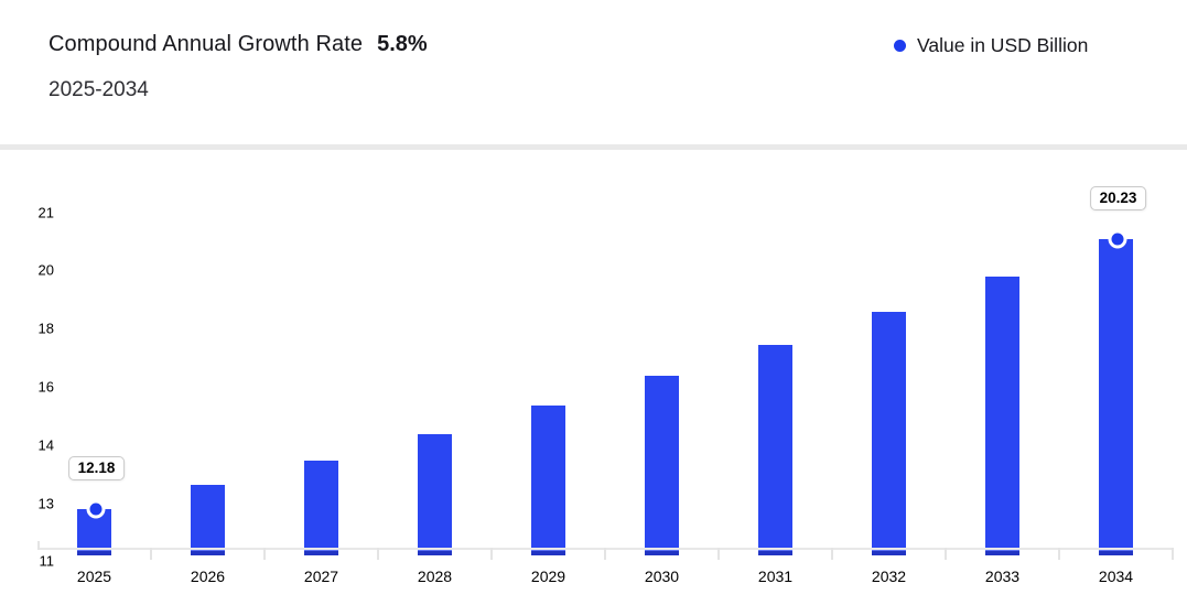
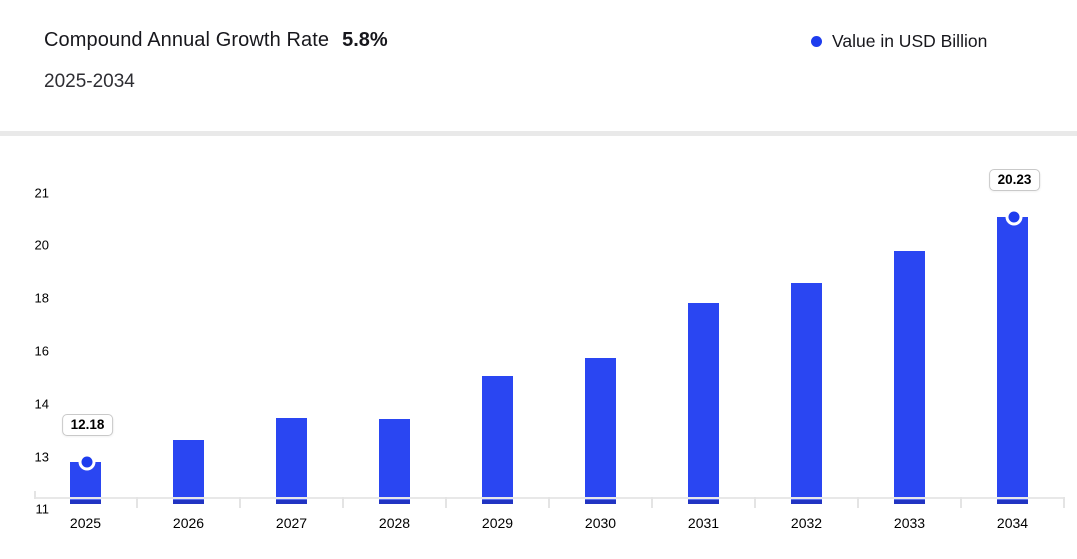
2028: 14.4 -> 13.6
2029: 15.3 -> 15.0
2030: 16.1 -> 15.6
2031: 17.1 -> 17.4
